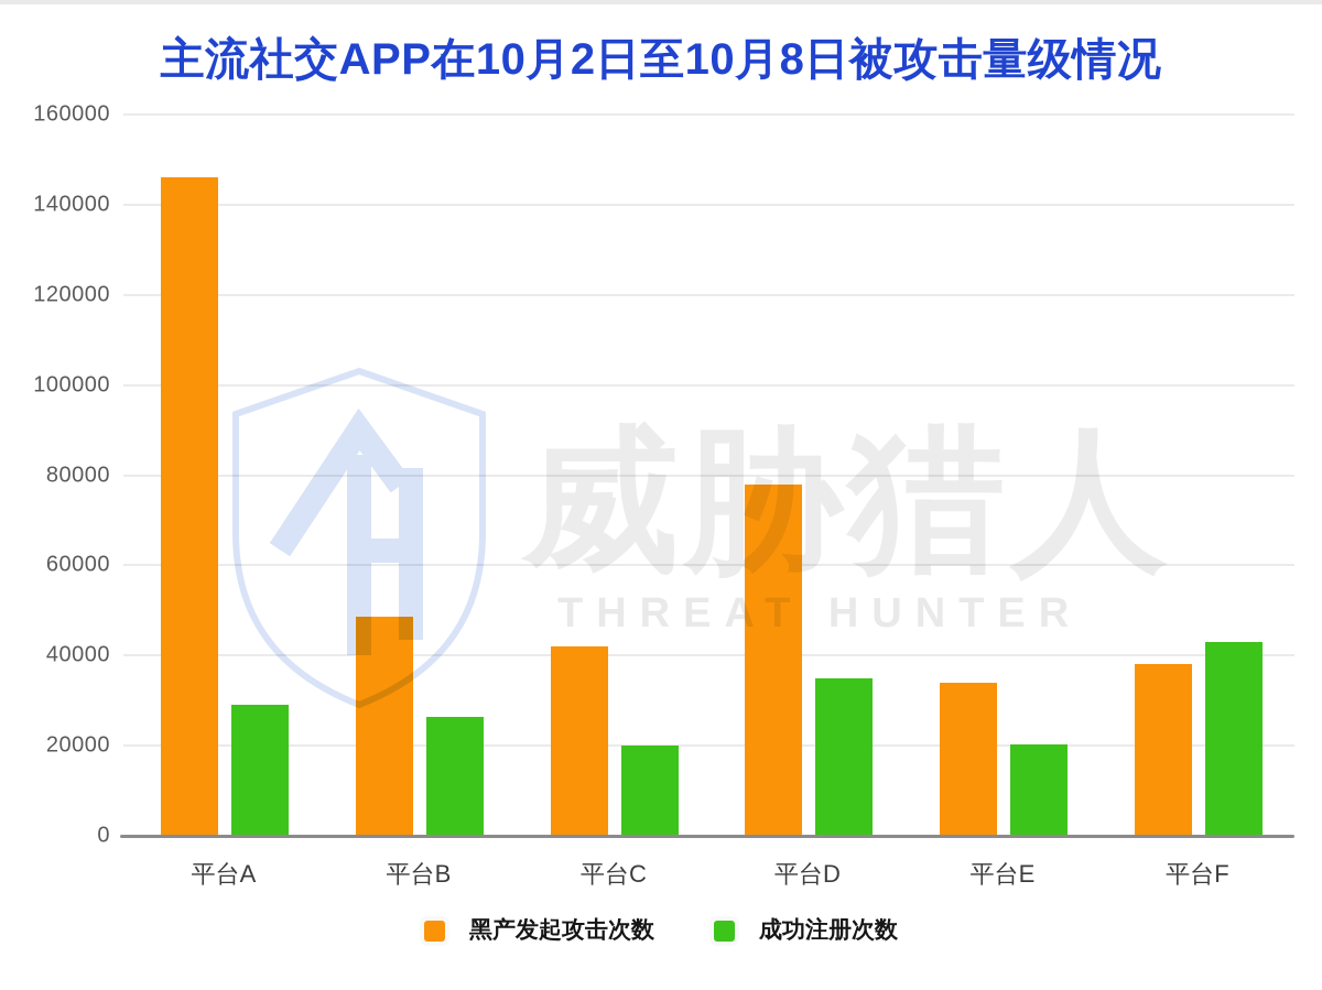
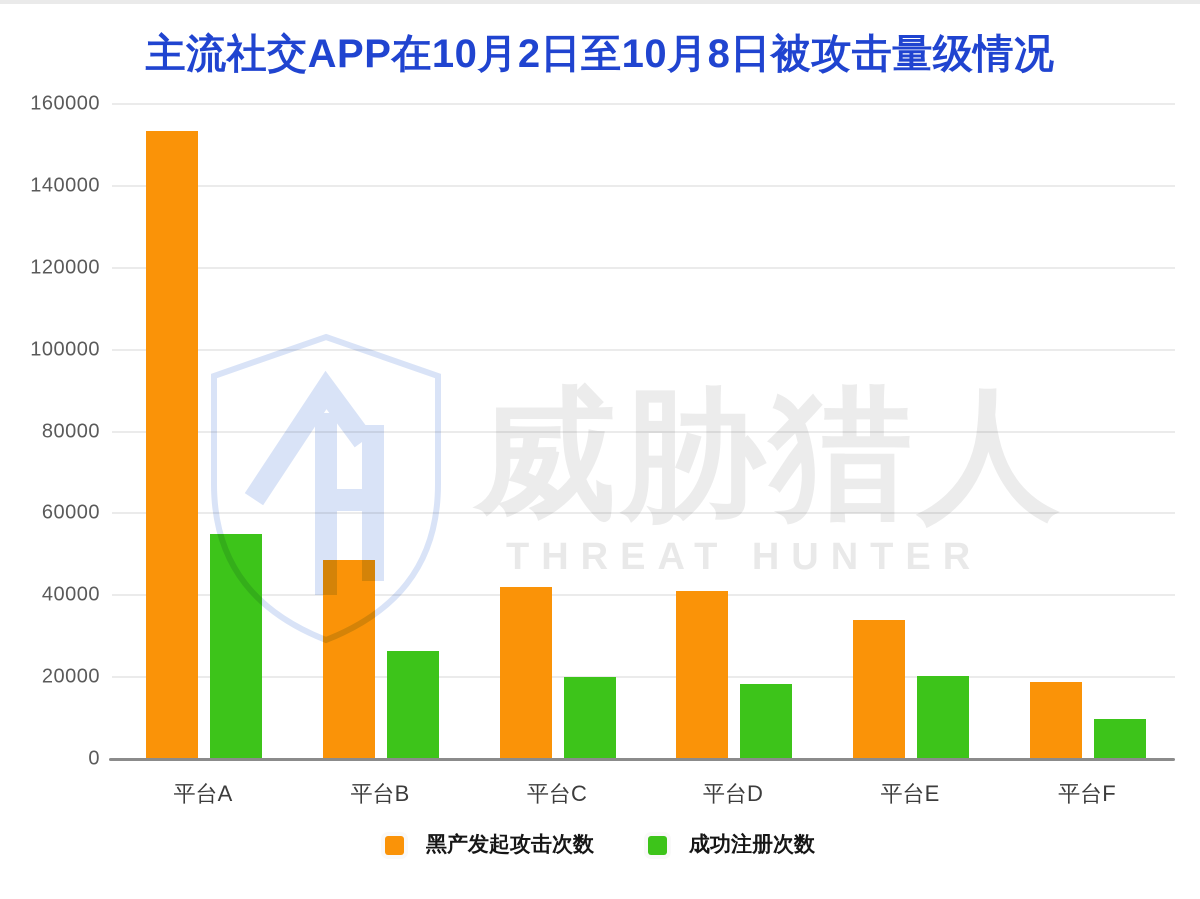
黑产发起攻击次数/平台A: 146000 -> 154000
成功注册次数/平台A: 29000 -> 55000
黑产发起攻击次数/平台D: 78000 -> 41000
成功注册次数/平台D: 35000 -> 18000
黑产发起攻击次数/平台F: 38000 -> 19000
成功注册次数/平台F: 43000 -> 10000
